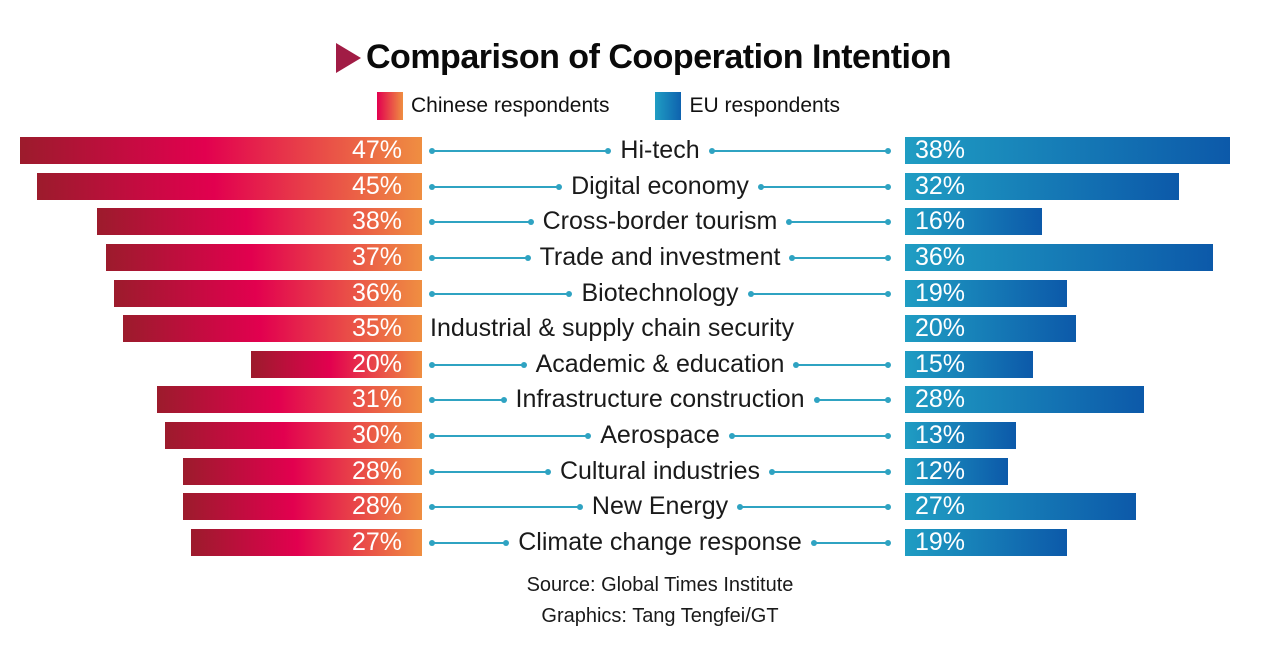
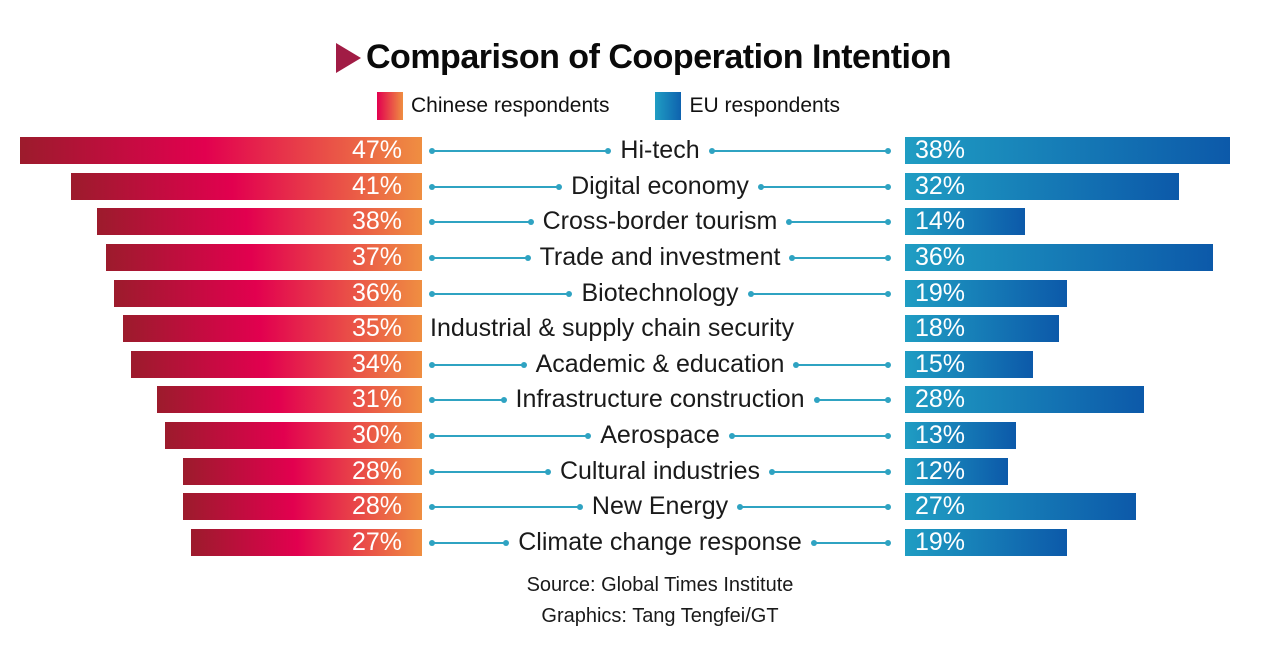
Chinese respondents/Digital economy: 45% -> 41%
EU respondents/Cross-border tourism: 16% -> 14%
EU respondents/Industrial & supply chain security: 20% -> 18%
Chinese respondents/Academic & education: 20% -> 34%
